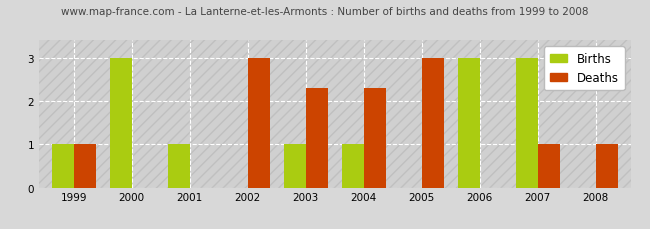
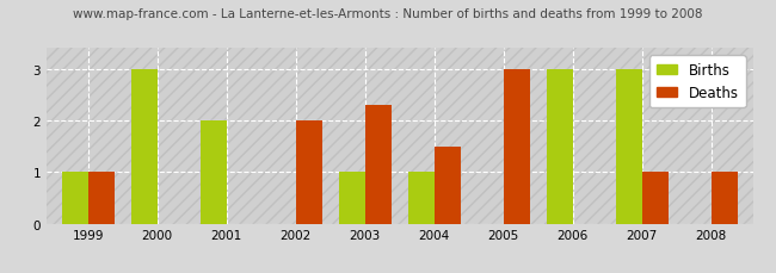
Births/2001: 1 -> 2
Deaths/2002: 3.0 -> 2.0
Deaths/2004: 2.3 -> 1.5
